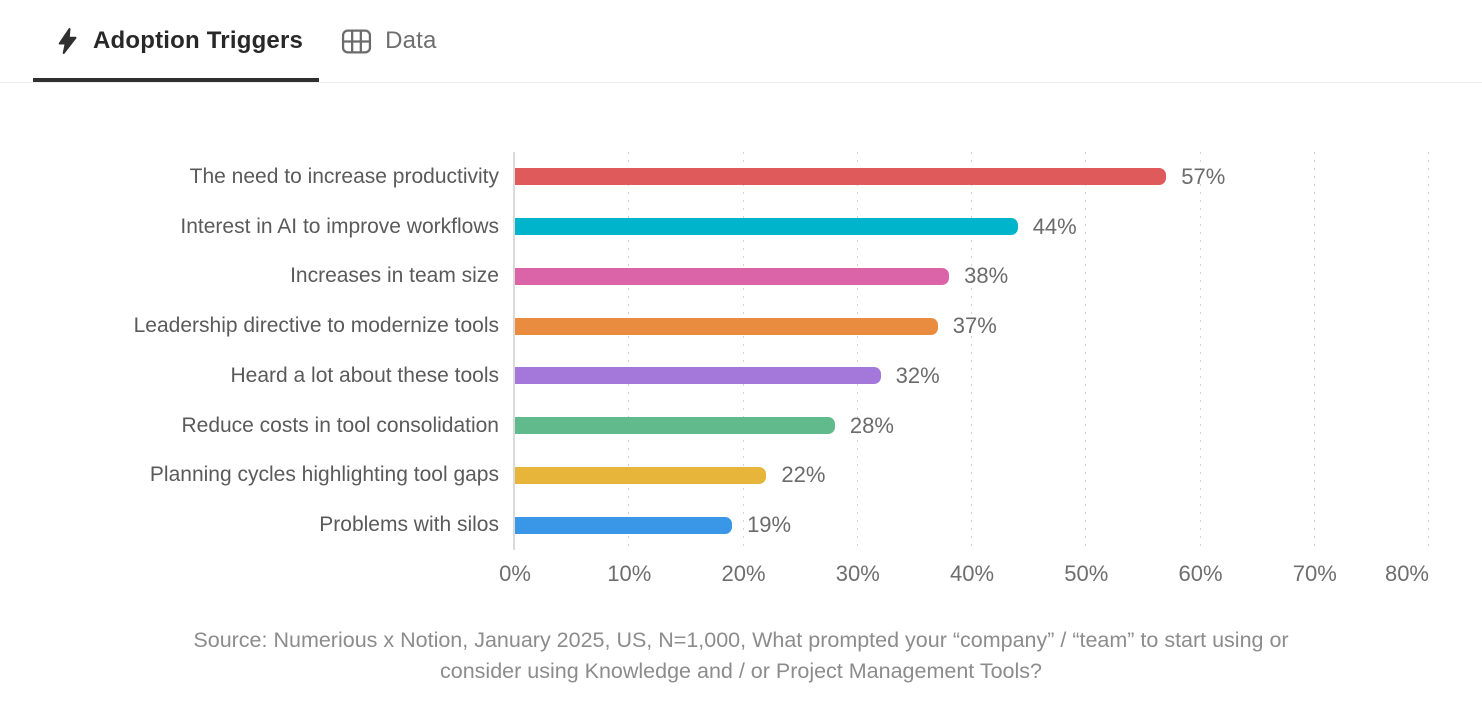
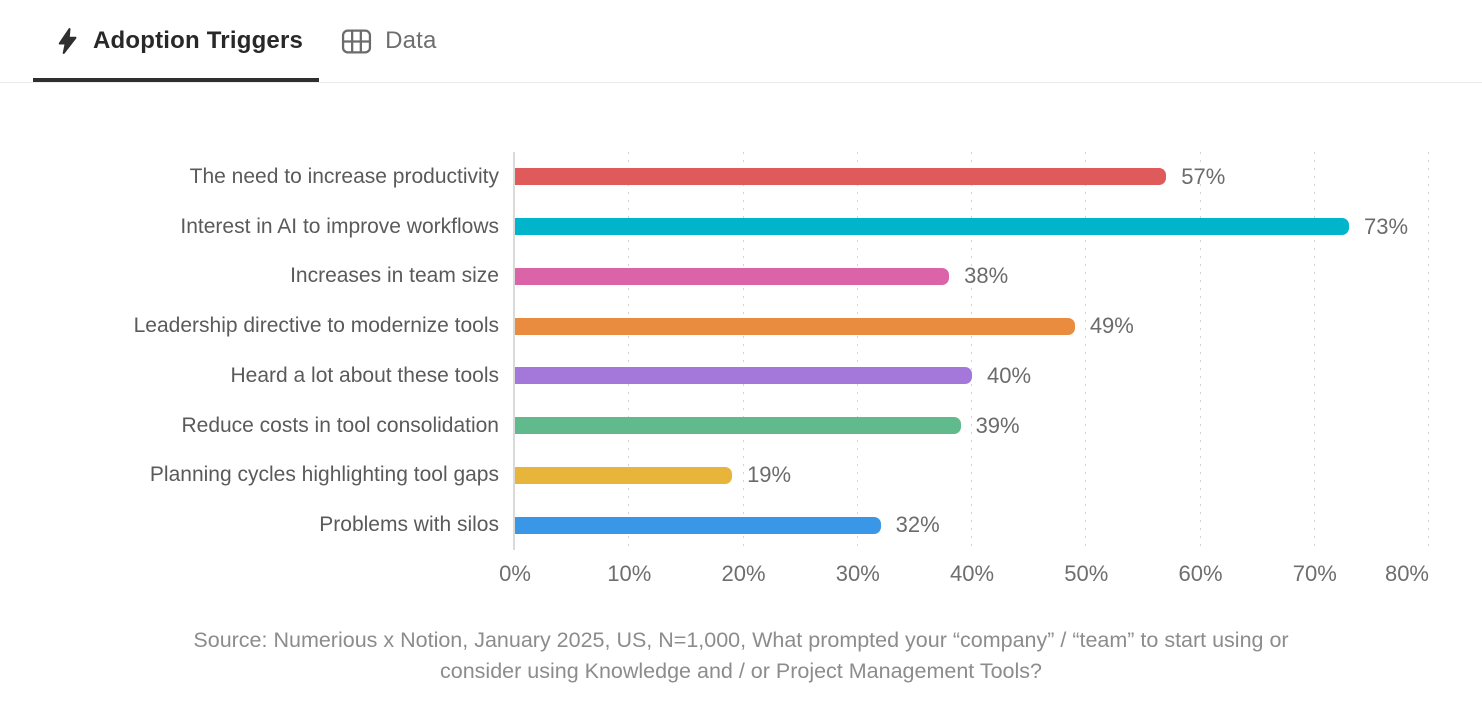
Interest in AI to improve workflows: 44% -> 73%
Leadership directive to modernize tools: 37% -> 49%
Heard a lot about these tools: 32% -> 40%
Reduce costs in tool consolidation: 28% -> 39%
Planning cycles highlighting tool gaps: 22% -> 19%
Problems with silos: 19% -> 32%
